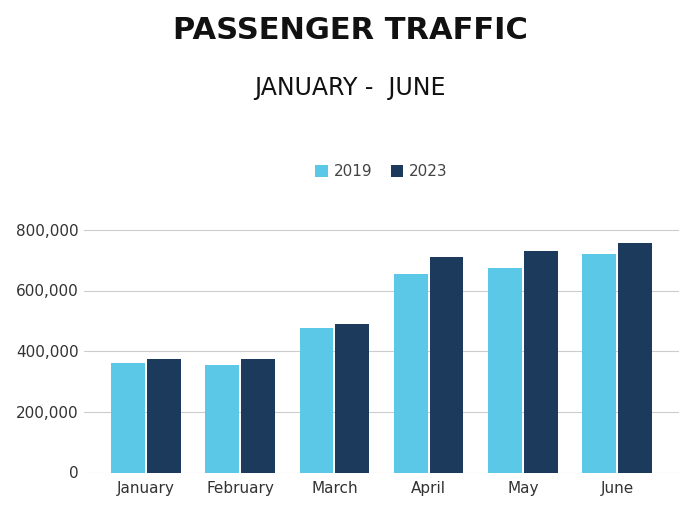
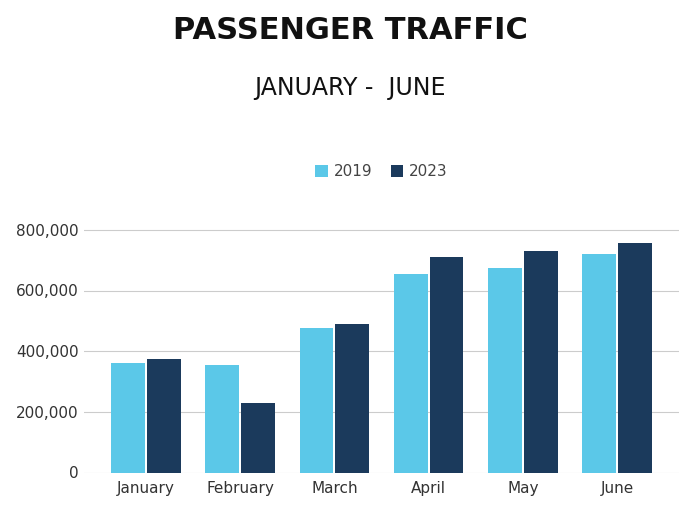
2023/February: 375,000 -> 230,000
